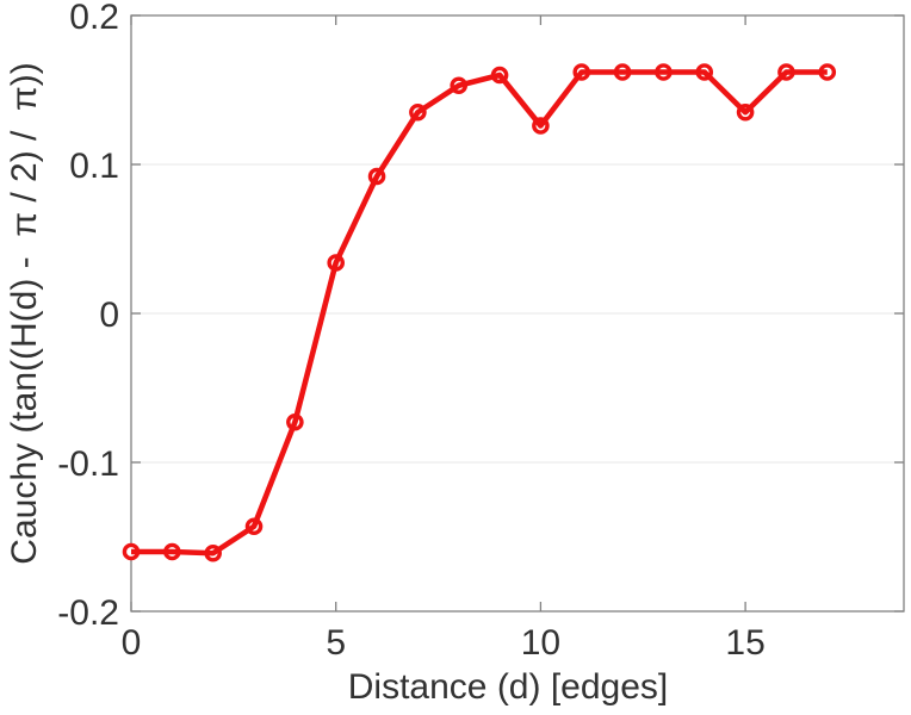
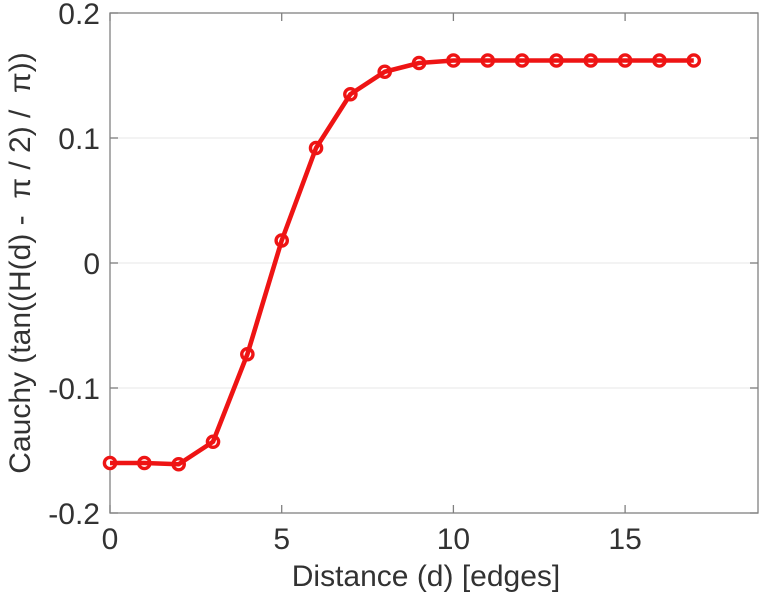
5: 0.034 -> 0.018
10: 0.126 -> 0.162
15: 0.135 -> 0.162
